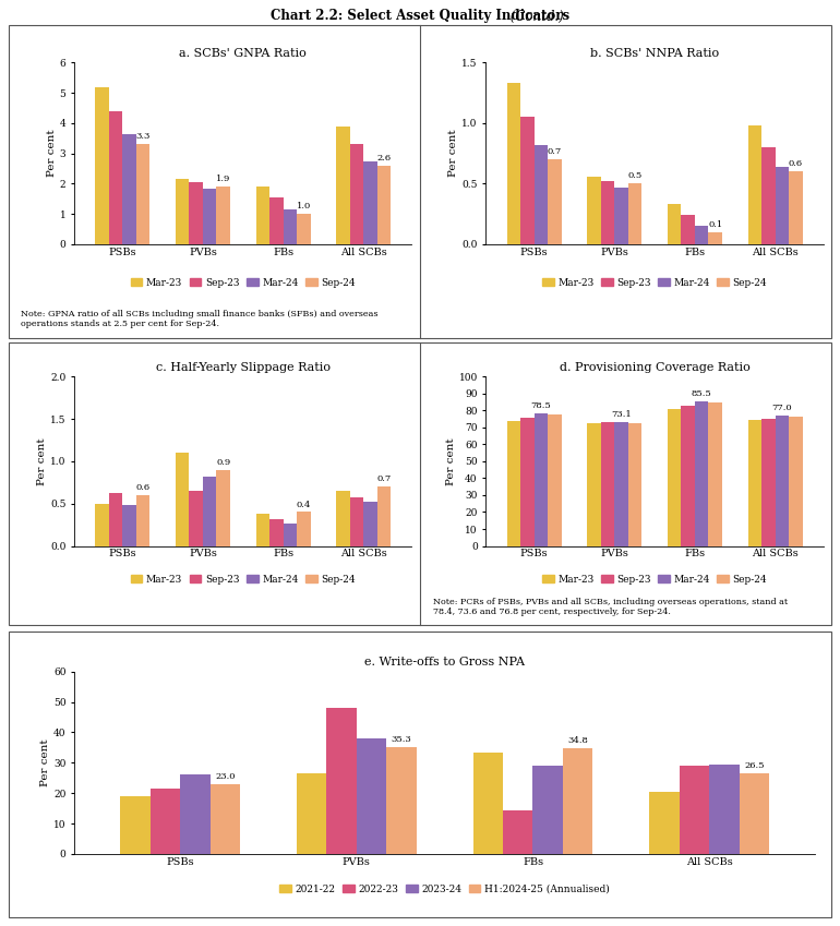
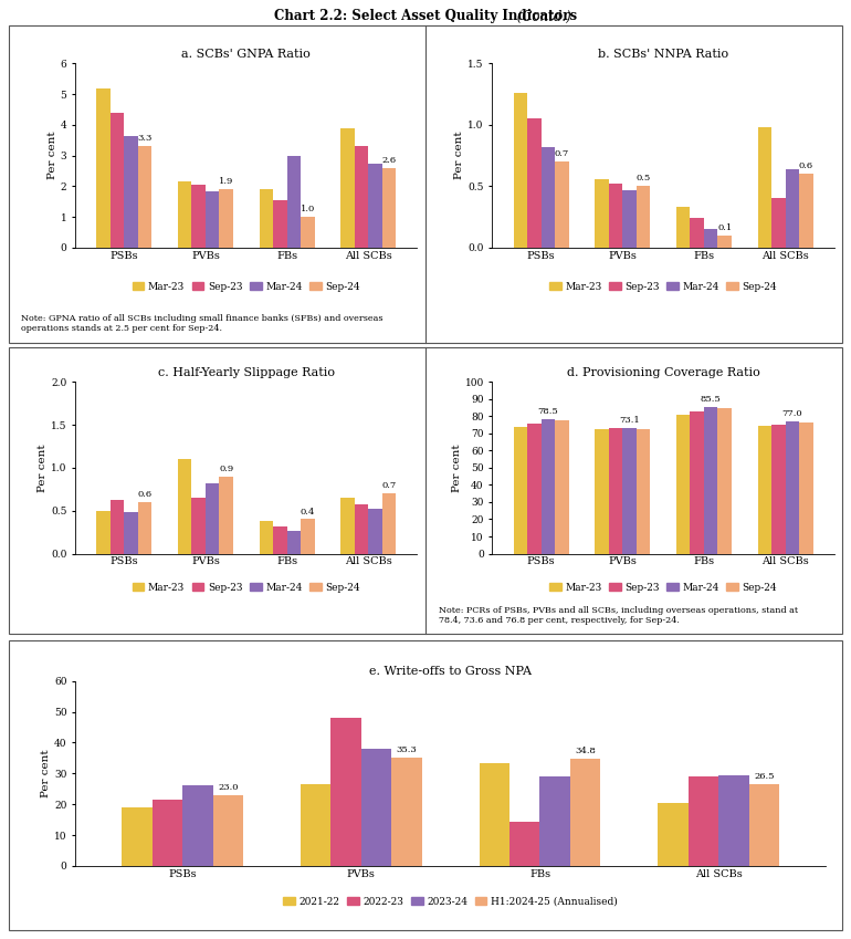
a. SCBs' GNPA Ratio/Mar-24/FBs: 1.15 -> 3.00
b. SCBs' NNPA Ratio/Mar-23/PSBs: 1.33 -> 1.26
b. SCBs' NNPA Ratio/Sep-23/All SCBs: 0.80 -> 0.40
